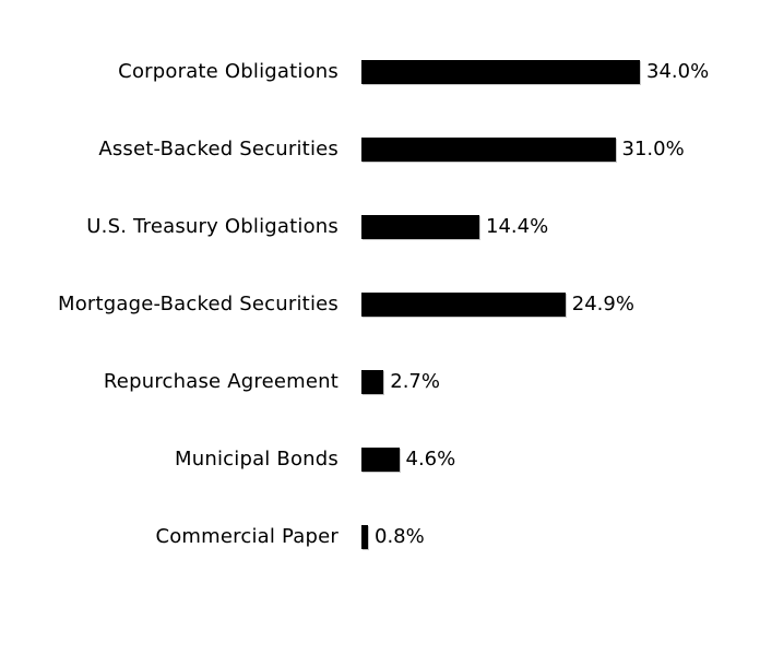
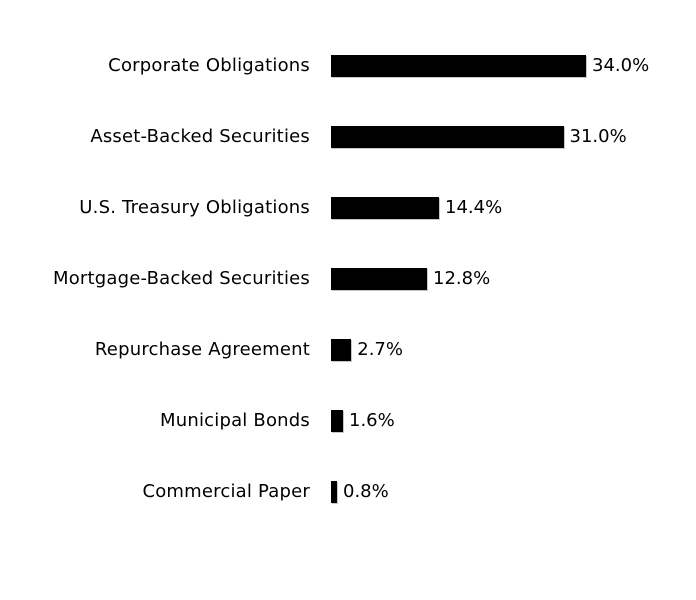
Mortgage-Backed Securities: 24.9% -> 12.8%
Municipal Bonds: 4.6% -> 1.6%
